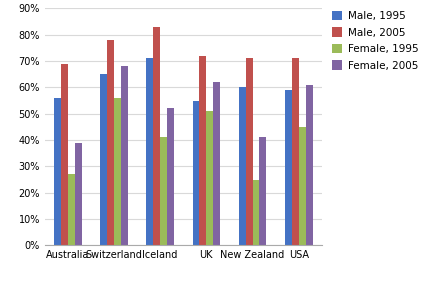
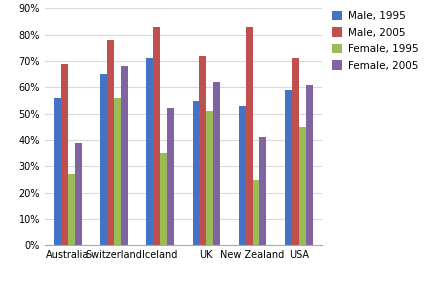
Female, 1995/Iceland: 41% -> 35%
Male, 1995/New Zealand: 60% -> 53%
Male, 2005/New Zealand: 71% -> 83%
